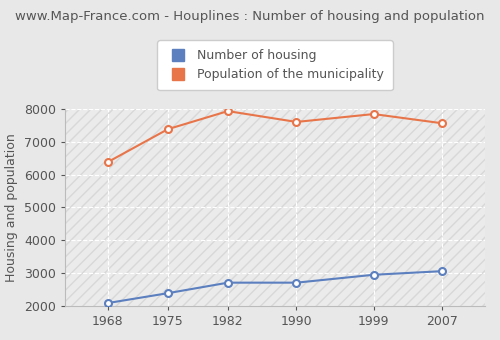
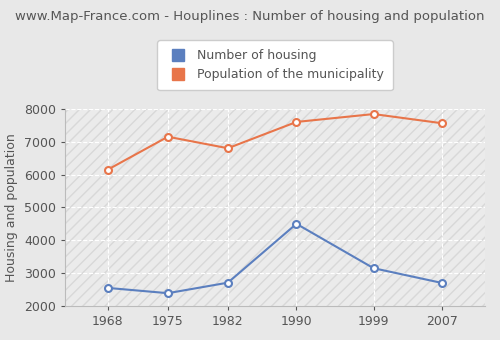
Number of housing/1968: 2090 -> 2550
Population of the municipality/1968: 6380 -> 6150
Population of the municipality/1975: 7380 -> 7150
Population of the municipality/1982: 7930 -> 6800
Number of housing/1990: 2710 -> 4500
Number of housing/1999: 2950 -> 3150
Number of housing/2007: 3060 -> 2700
